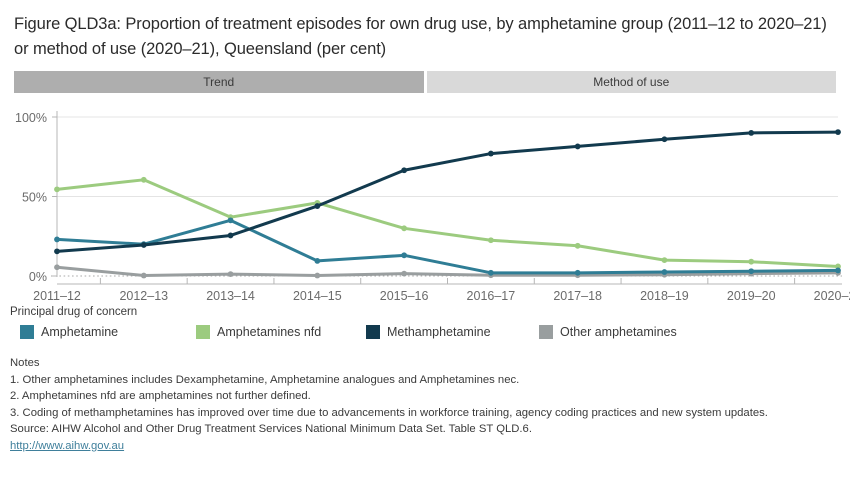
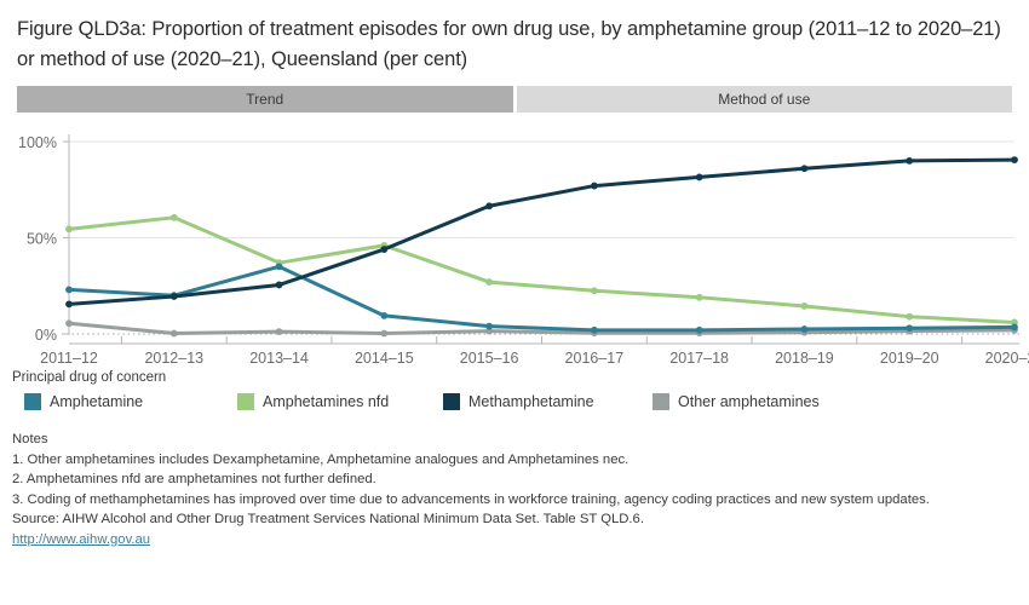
Amphetamine/2015–16: 13% -> 4%
Amphetamines nfd/2015–16: 30% -> 27%
Amphetamines nfd/2018–19: 10% -> 14%
